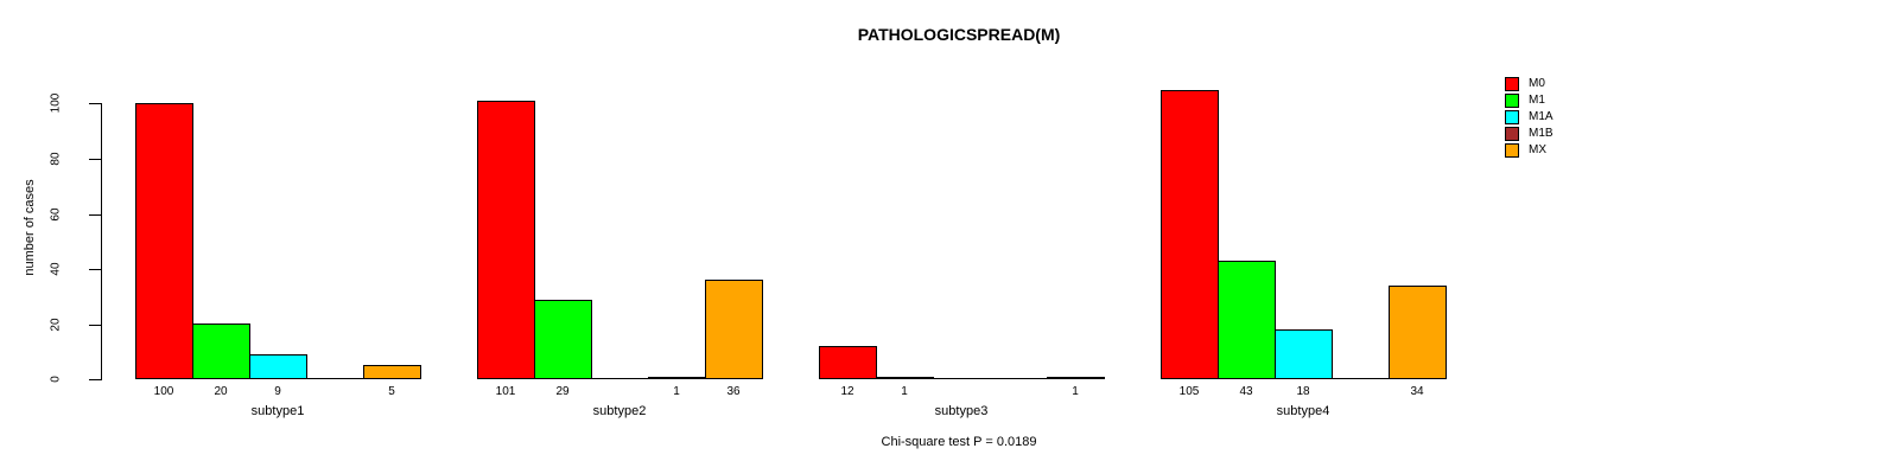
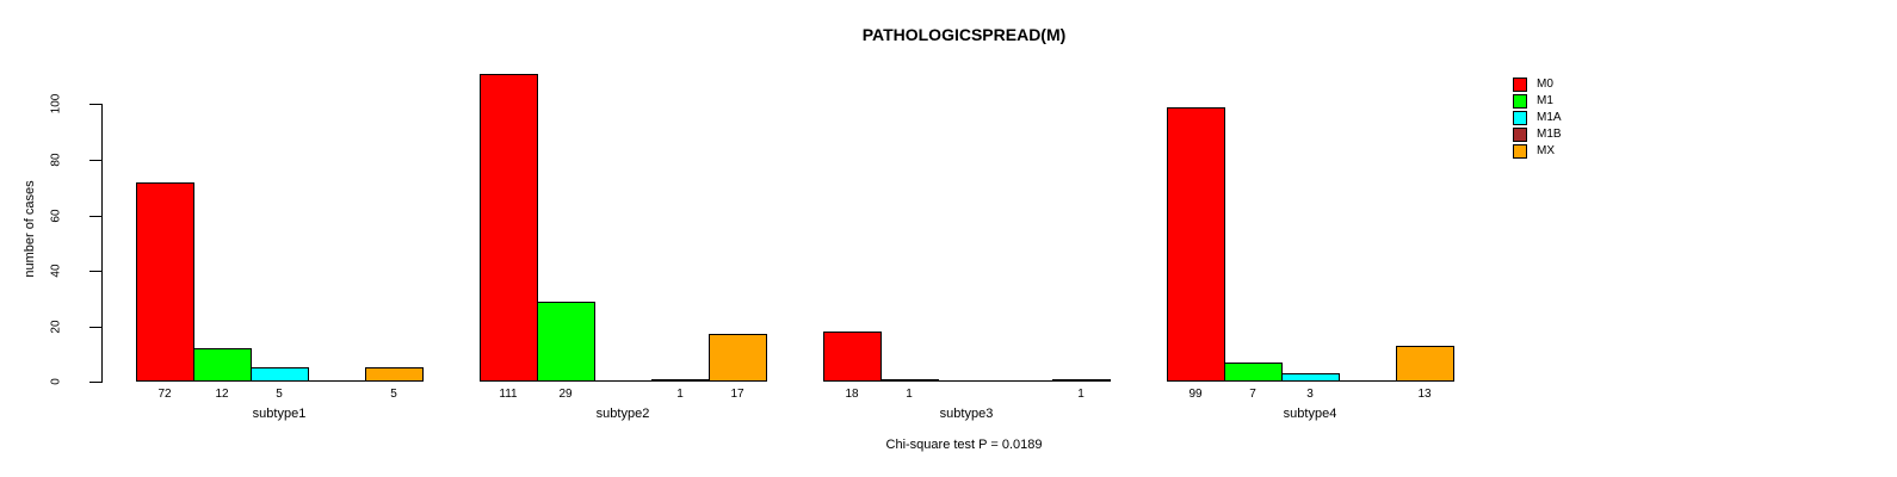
M0/subtype1: 100 -> 72
M1/subtype1: 20 -> 12
M1A/subtype1: 9 -> 5
M0/subtype2: 101 -> 111
MX/subtype2: 36 -> 17
M0/subtype3: 12 -> 18
M0/subtype4: 105 -> 99
M1/subtype4: 43 -> 7
M1A/subtype4: 18 -> 3
MX/subtype4: 34 -> 13
